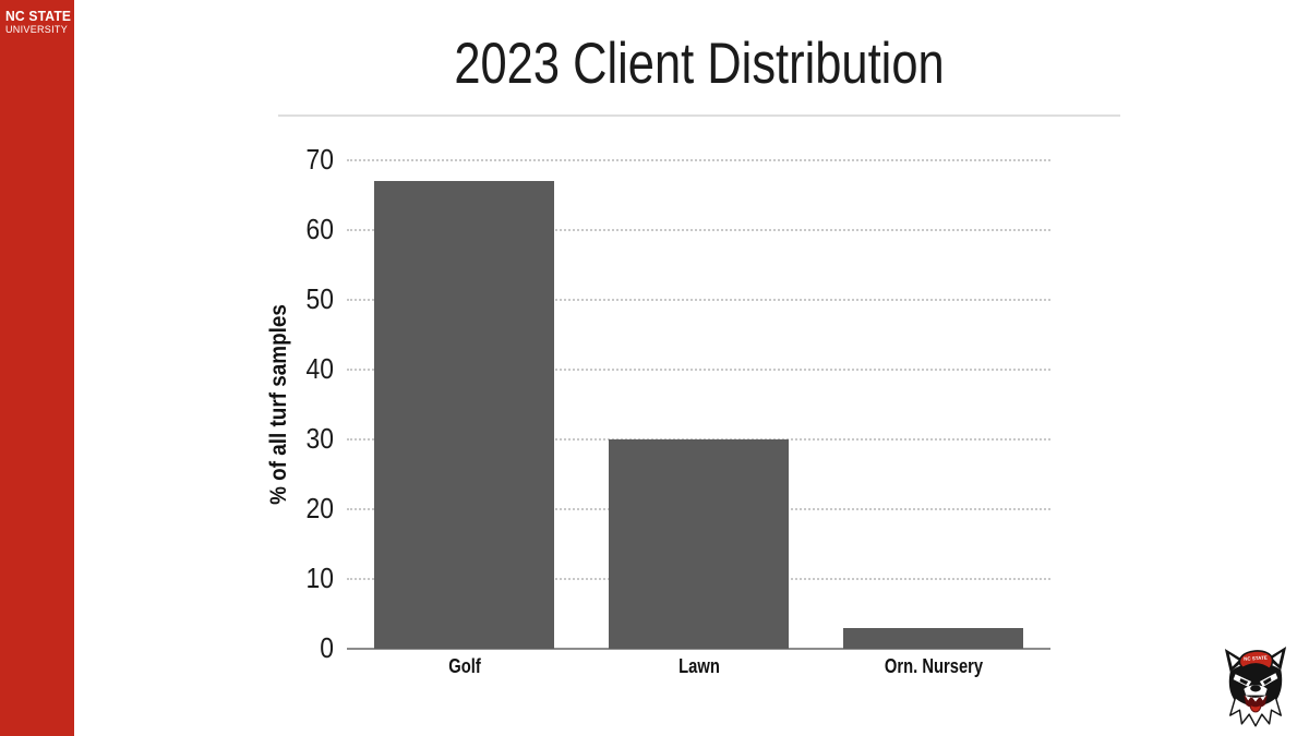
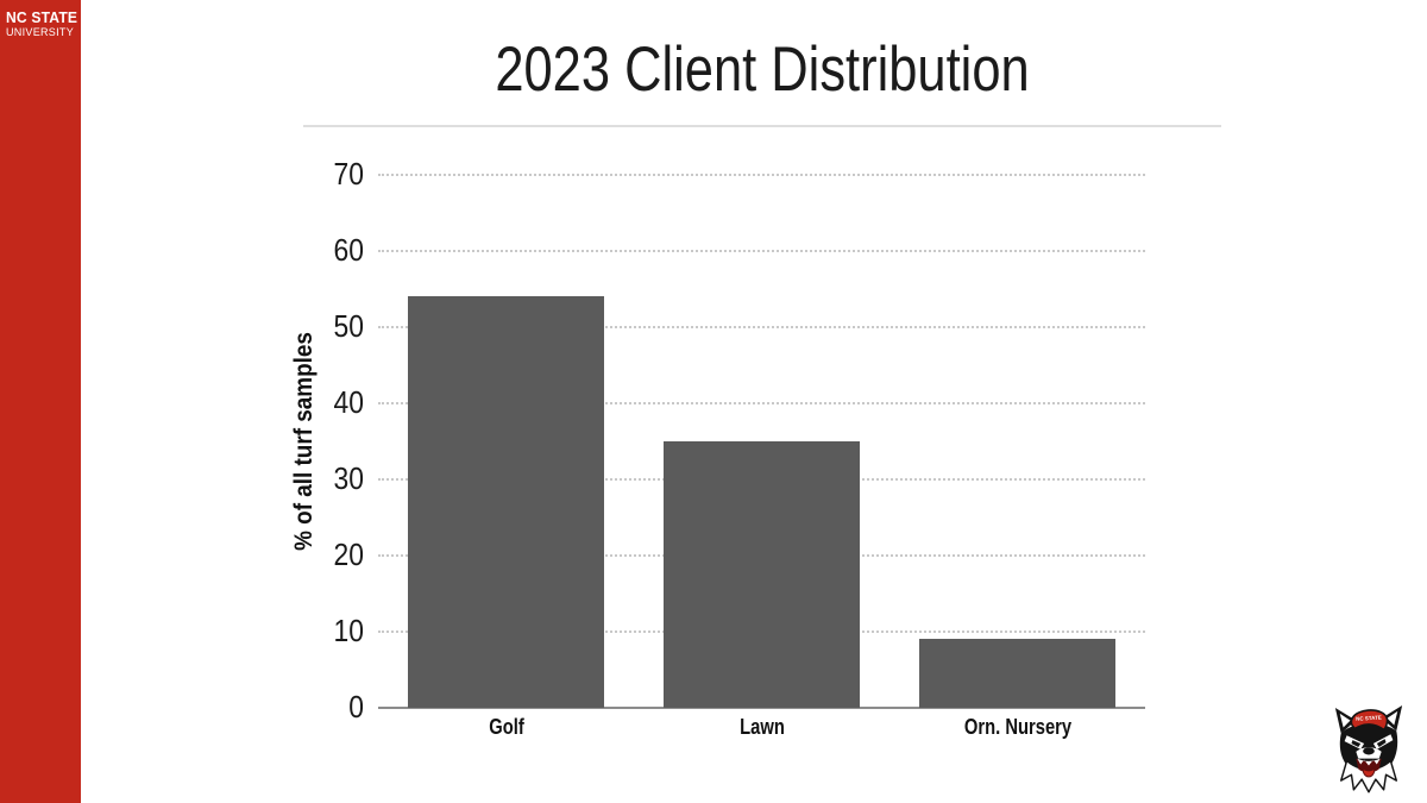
Golf: 67 -> 54
Lawn: 30 -> 35
Orn. Nursery: 3 -> 9
